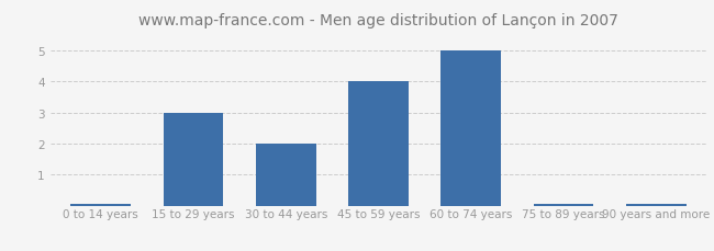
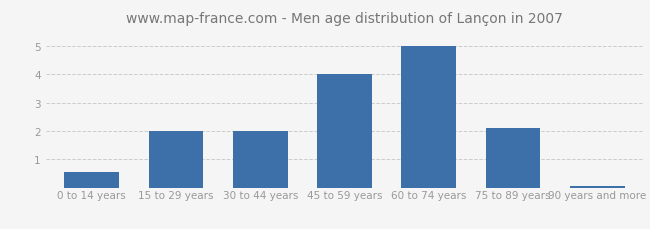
0 to 14 years: 0.05 -> 0.55
15 to 29 years: 3.00 -> 2.00
75 to 89 years: 0.05 -> 2.10
